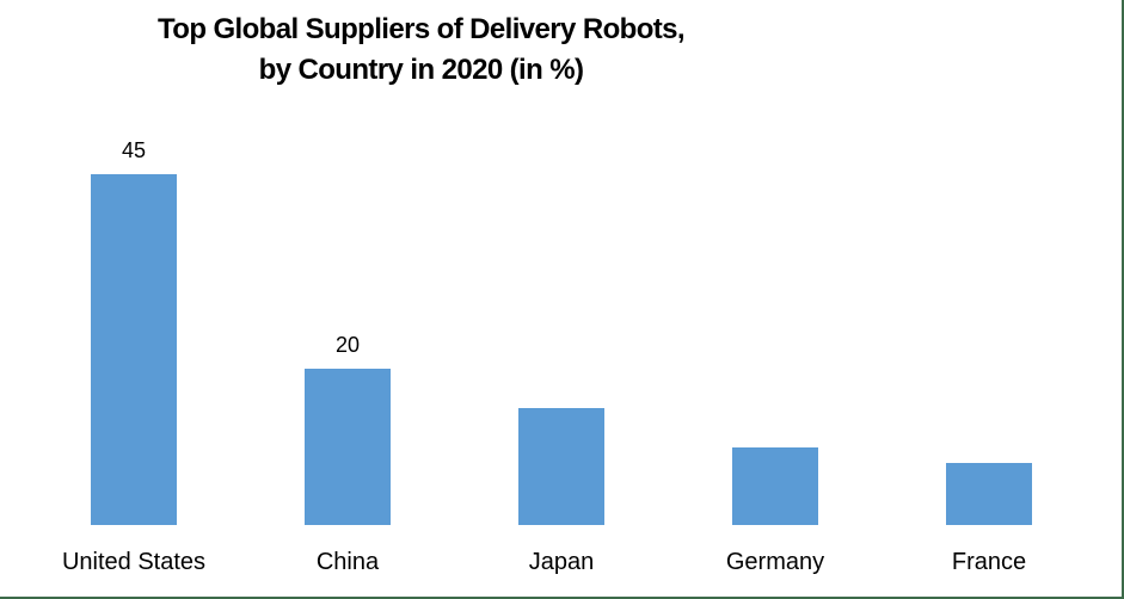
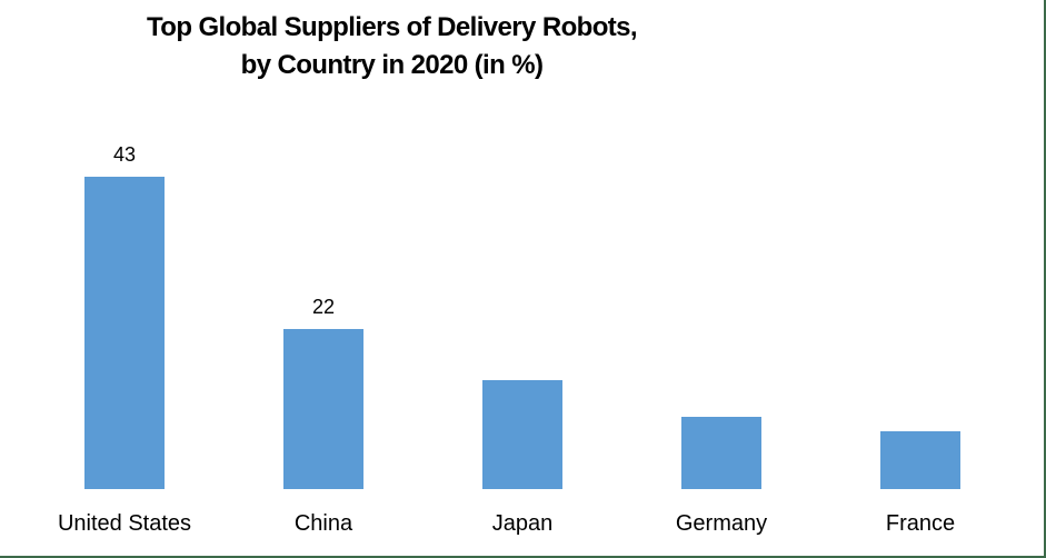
United States: 45 -> 43
China: 20 -> 22
